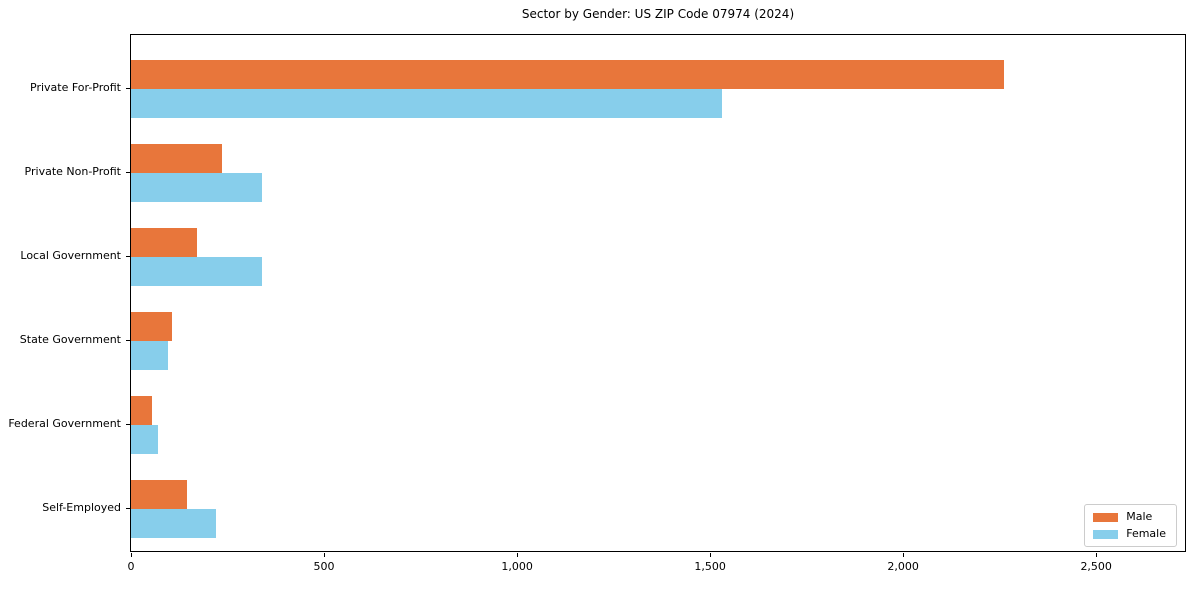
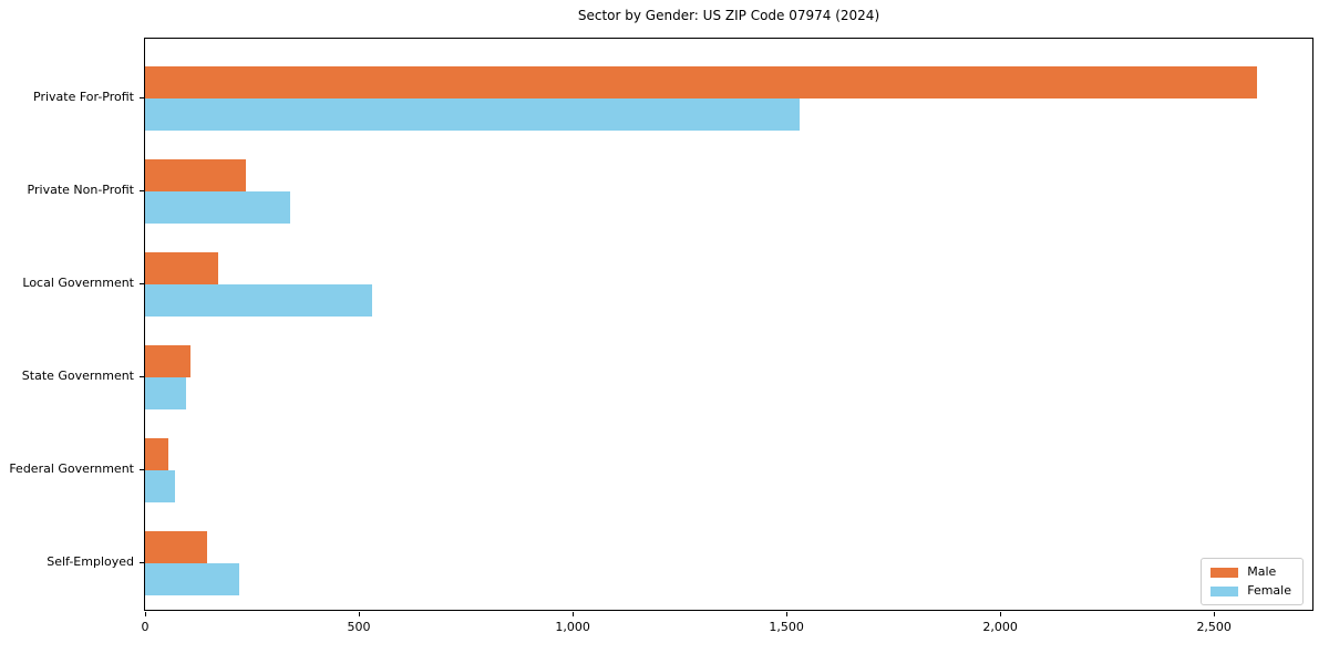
Male/Private For-Profit: 2260 -> 2600
Female/Local Government: 340 -> 530
